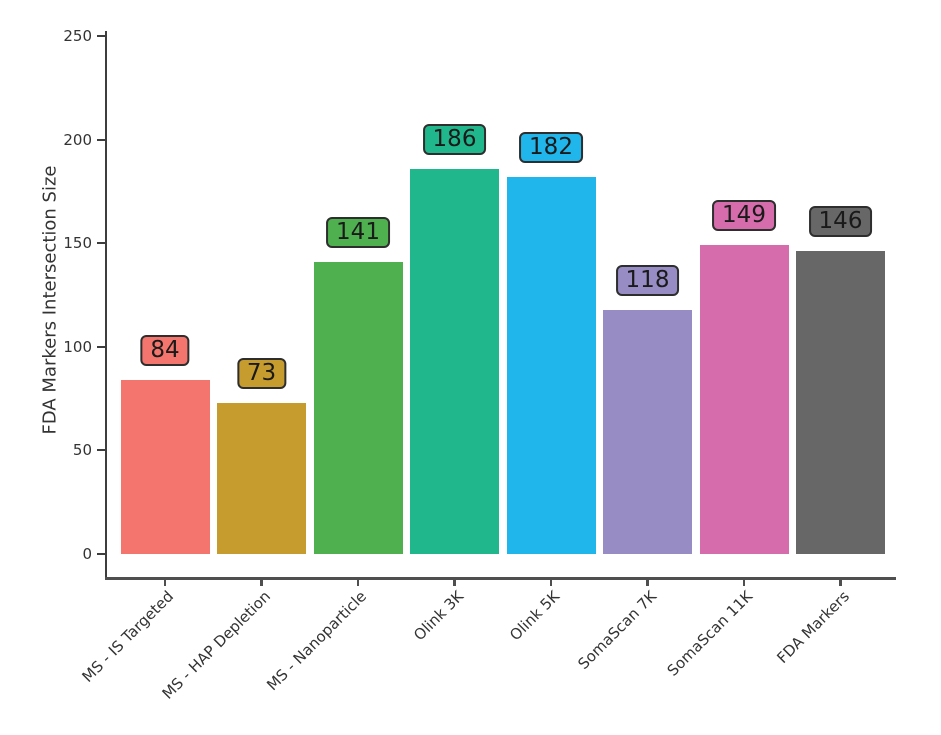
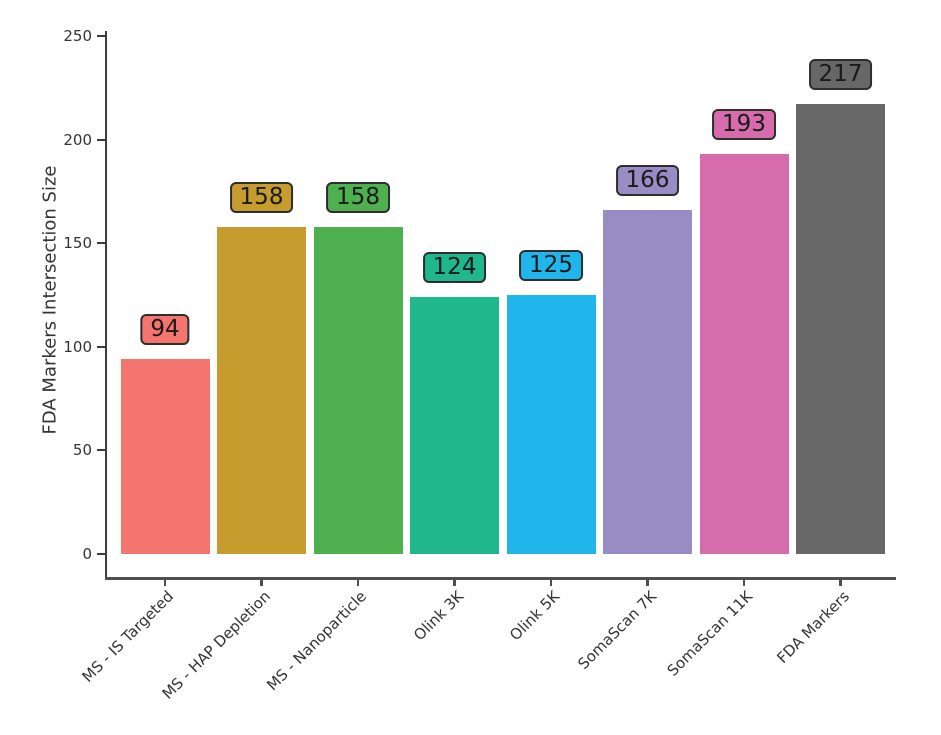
MS - IS Targeted: 84 -> 94
MS - HAP Depletion: 73 -> 158
MS - Nanoparticle: 141 -> 158
Olink 3K: 186 -> 124
Olink 5K: 182 -> 125
SomaScan 7K: 118 -> 166
SomaScan 11K: 149 -> 193
FDA Markers: 146 -> 217
